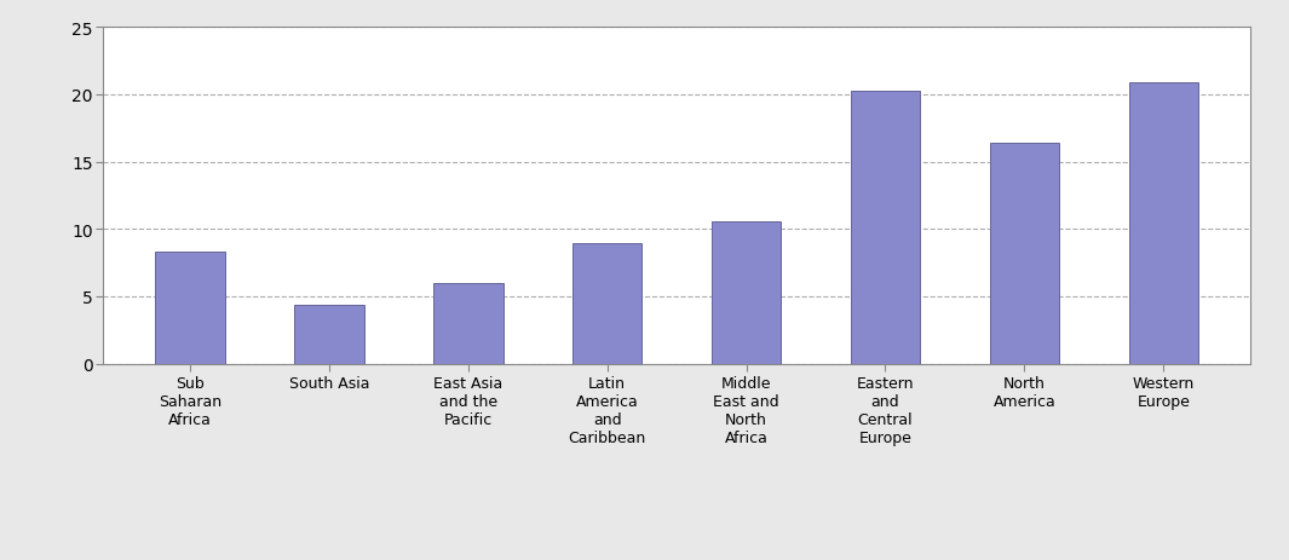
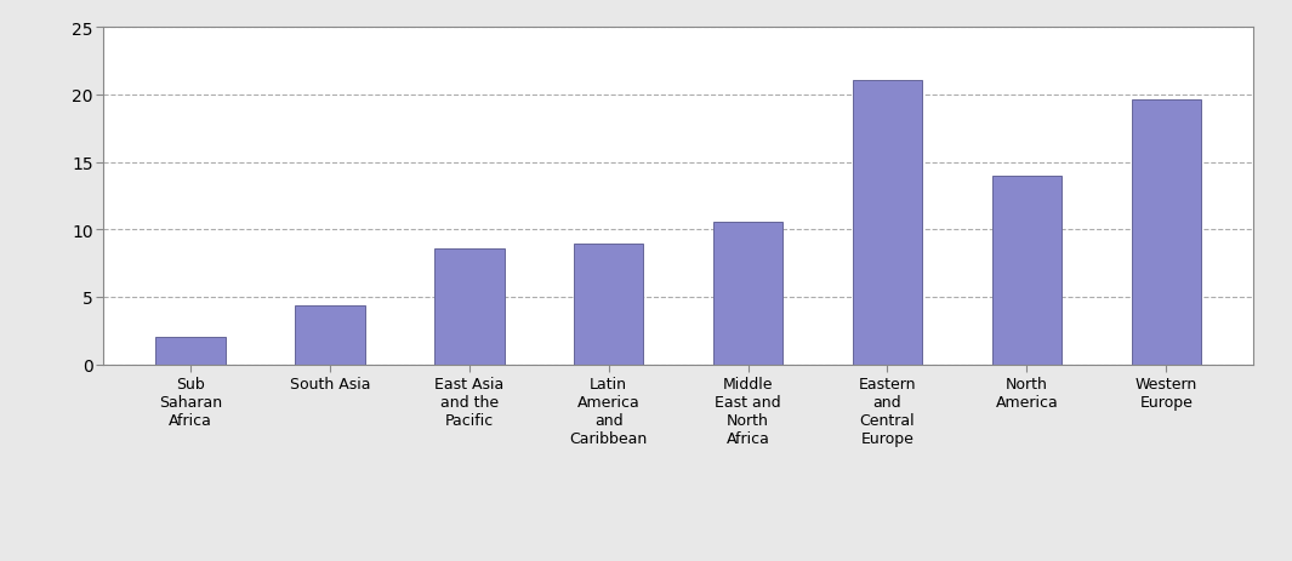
Sub Saharan Africa: 8.3 -> 2.0
East Asia and the Pacific: 6.0 -> 8.6
Eastern and Central Europe: 20.3 -> 21.1
North America: 16.4 -> 14.0
Western Europe: 20.9 -> 19.6
